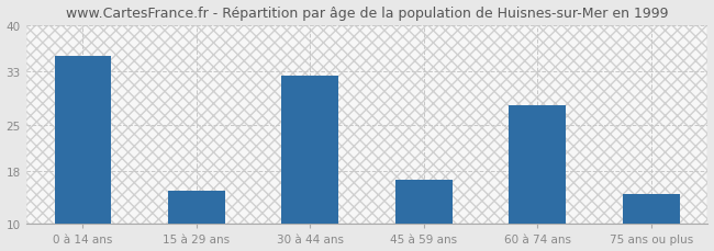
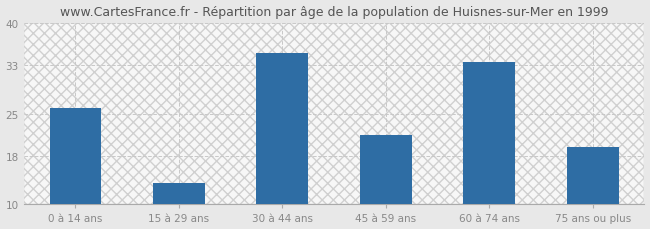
0 à 14 ans: 35.4 -> 26.0
15 à 29 ans: 15.0 -> 13.5
30 à 44 ans: 32.4 -> 35.0
45 à 59 ans: 16.6 -> 21.5
60 à 74 ans: 28.0 -> 33.5
75 ans ou plus: 14.6 -> 19.5
